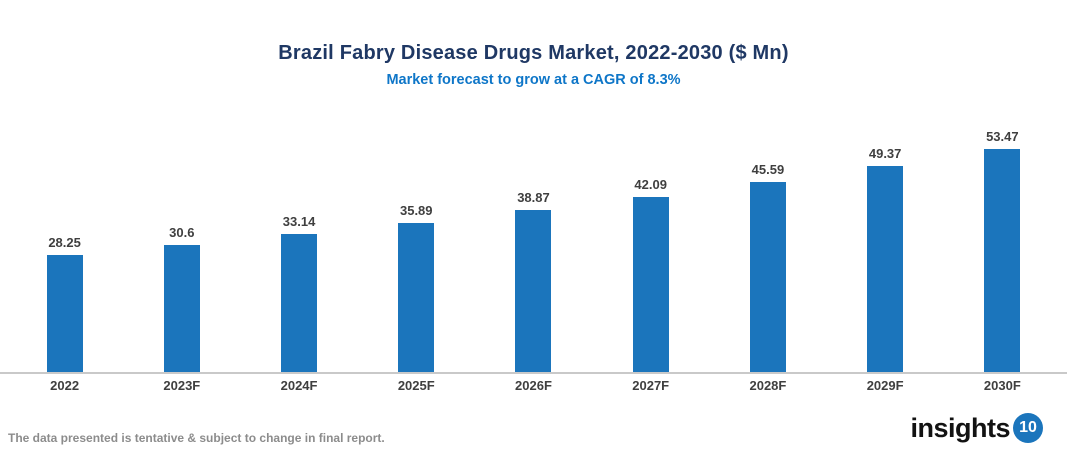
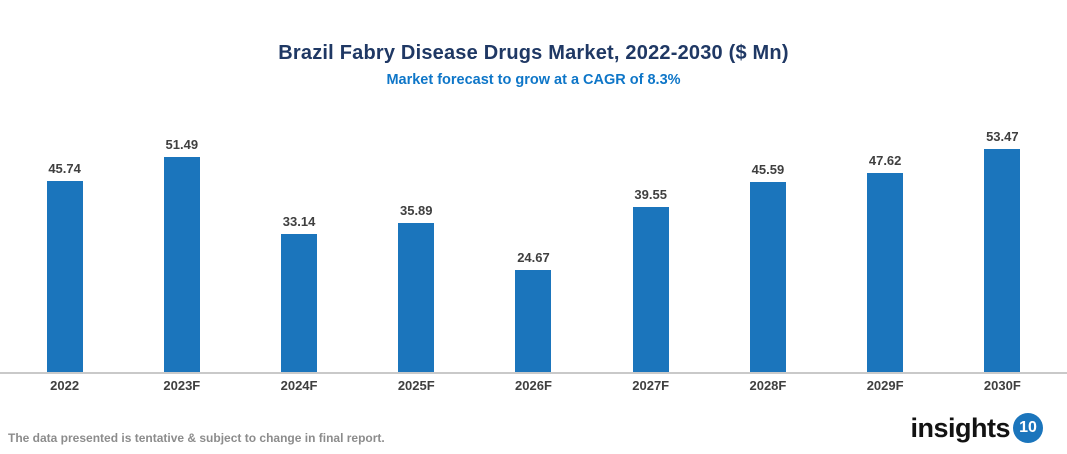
2022: 28.25 -> 45.74
2023F: 30.6 -> 51.49
2026F: 38.87 -> 24.67
2027F: 42.09 -> 39.55
2029F: 49.37 -> 47.62
